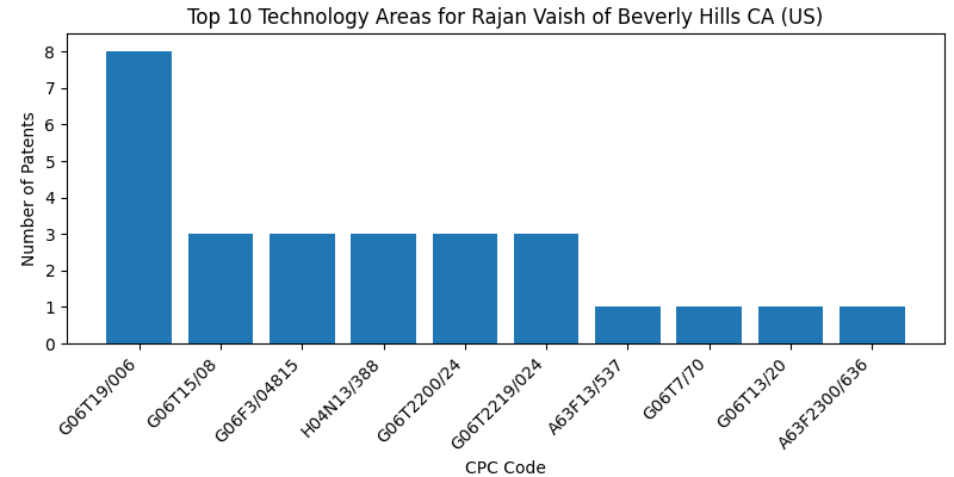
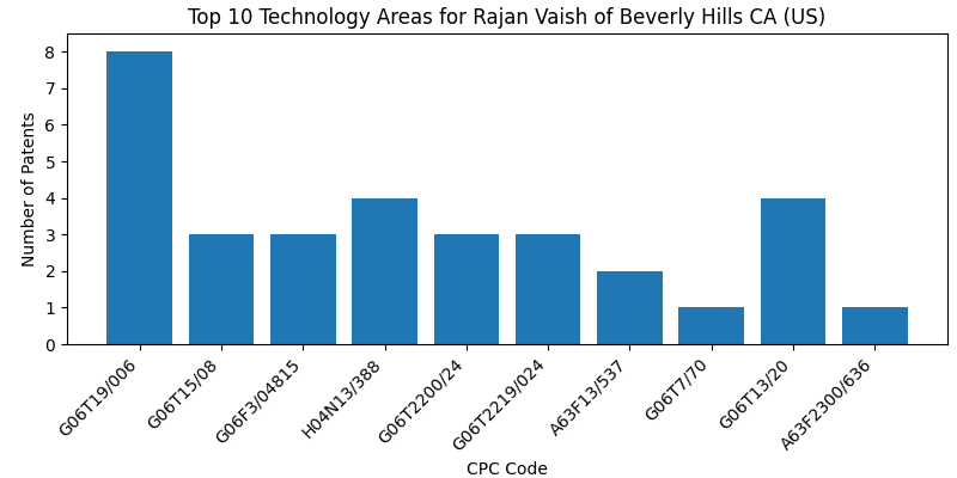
H04N13/388: 3 -> 4
A63F13/537: 1 -> 2
G06T13/20: 1 -> 4
